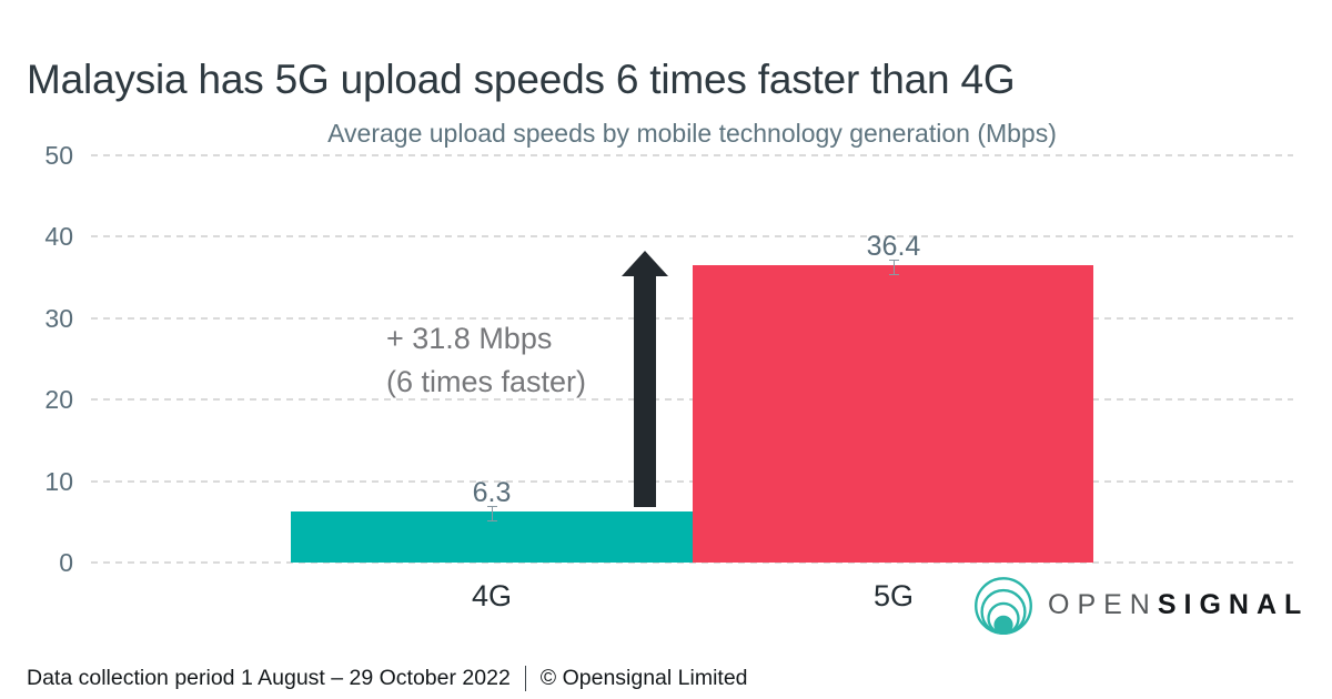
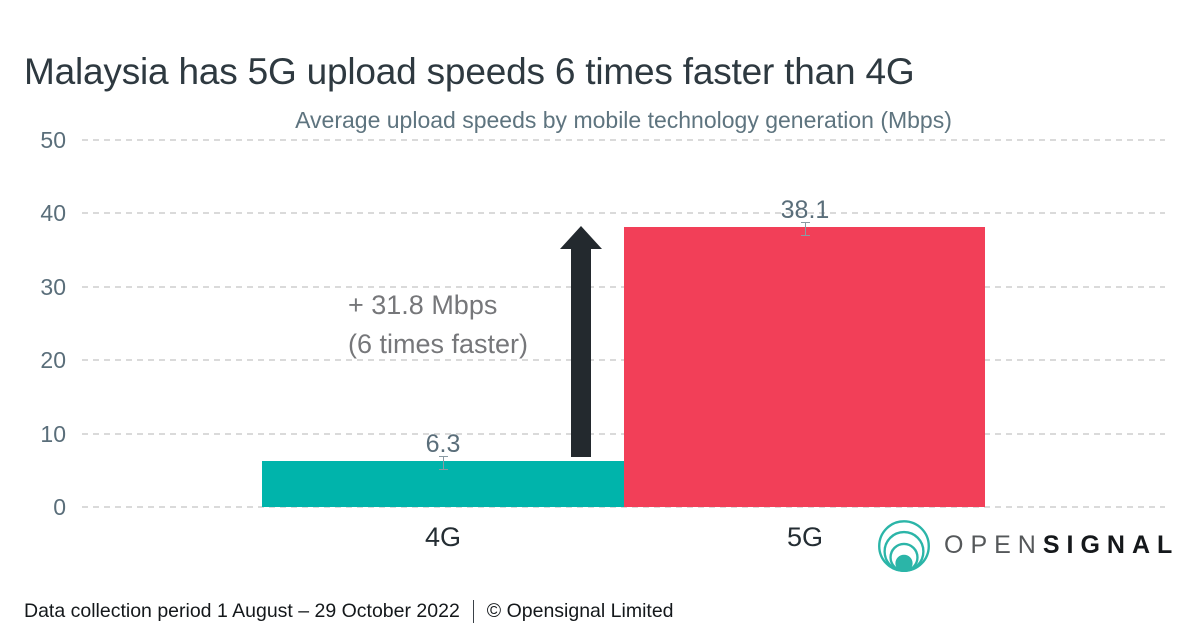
5G: 36.4 -> 38.1
